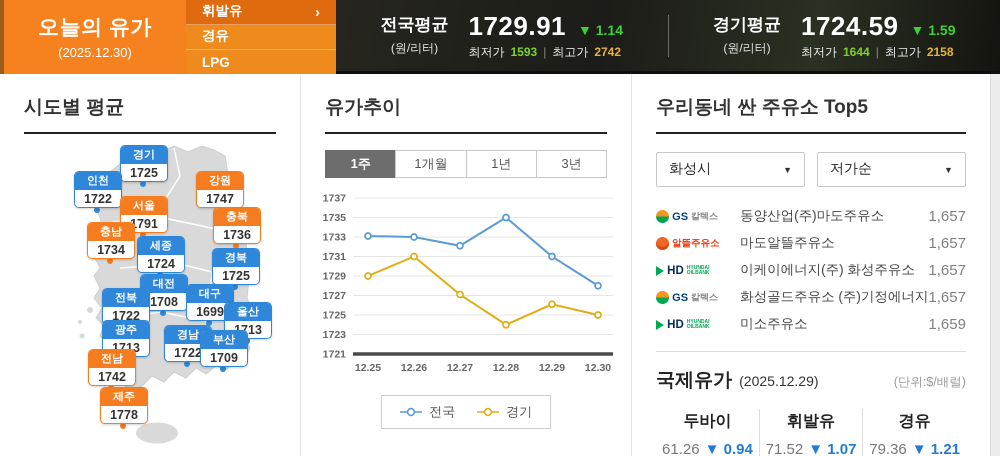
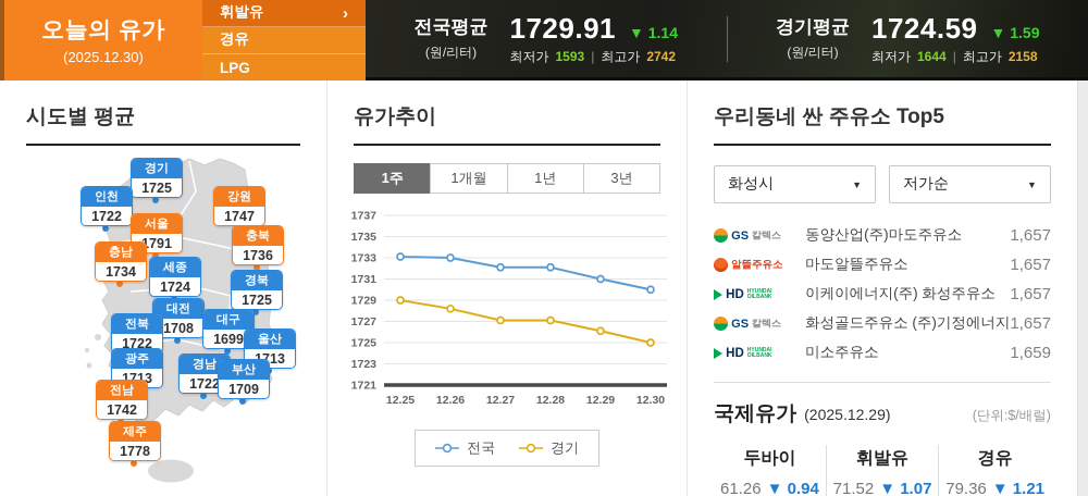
경기/12.26: 1731 -> 1728
전국/12.28: 1735 -> 1732
경기/12.28: 1724 -> 1727
전국/12.30: 1728 -> 1730
